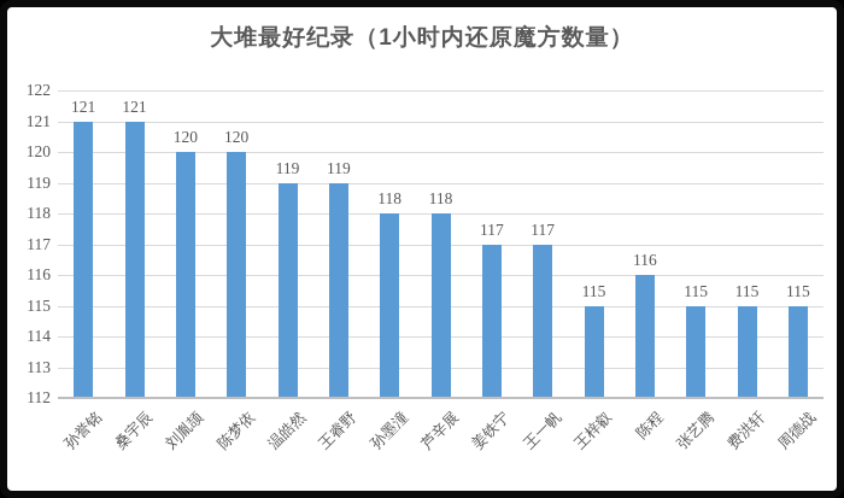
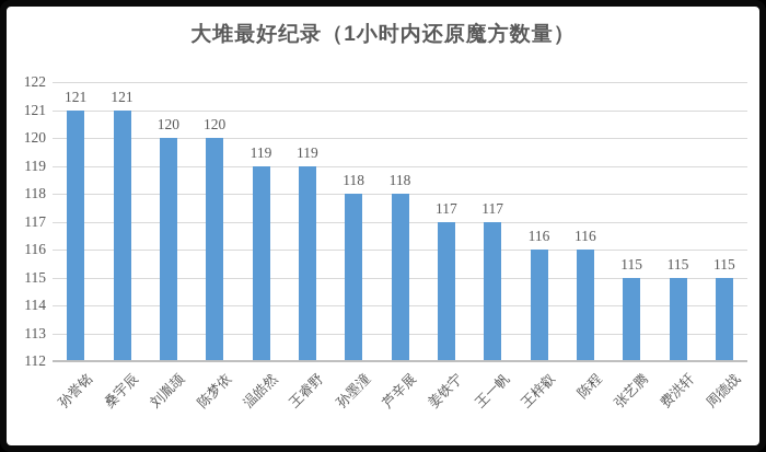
王梓叡: 115 -> 116
